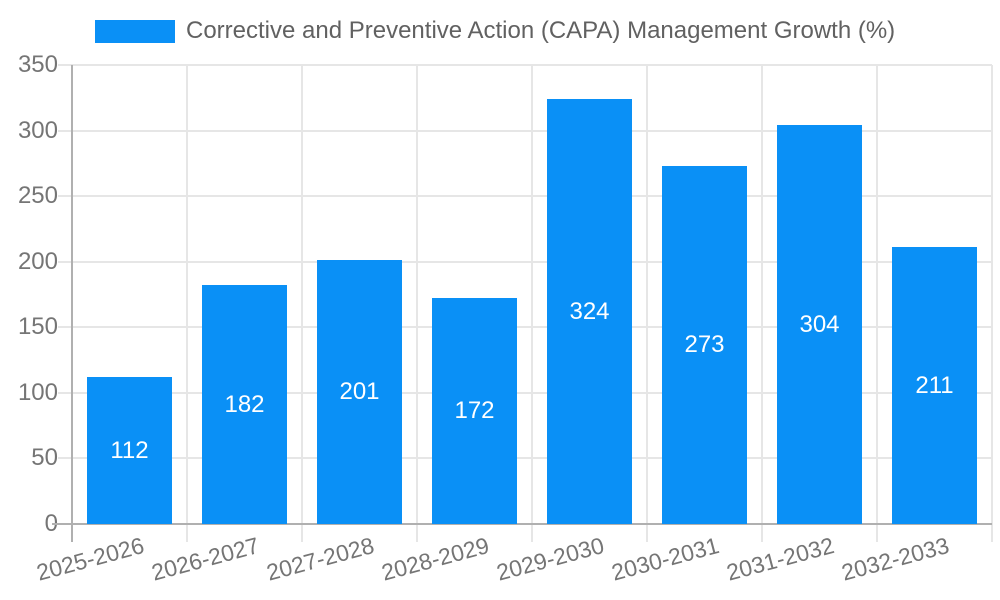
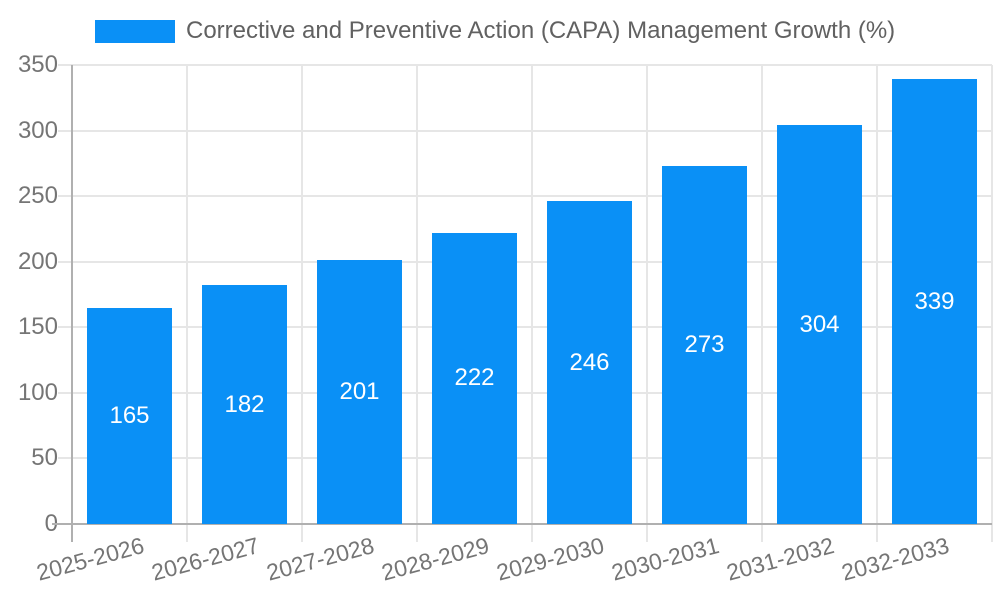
2025-2026: 112 -> 165
2028-2029: 172 -> 222
2029-2030: 324 -> 246
2032-2033: 211 -> 339
